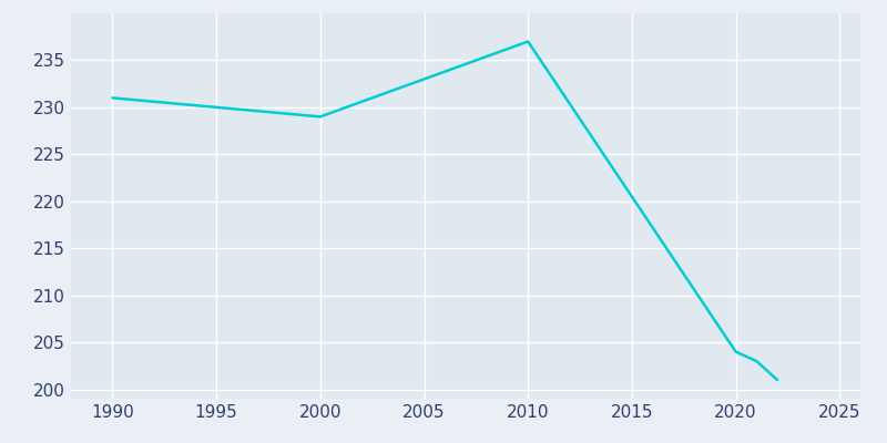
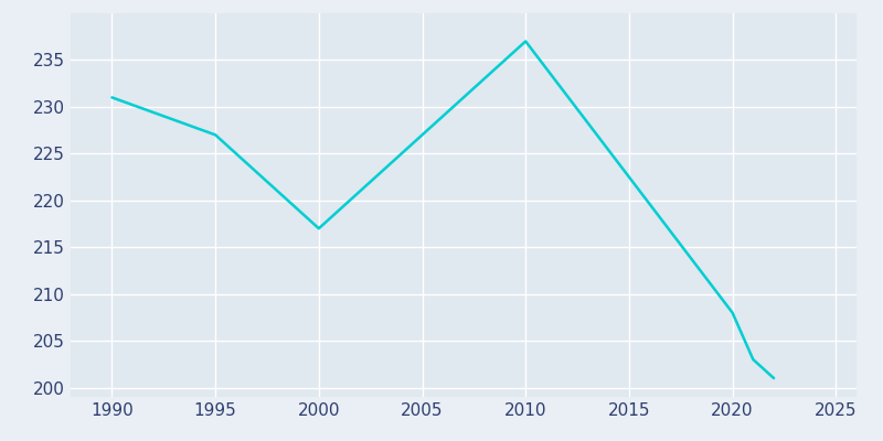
1995: 230 -> 227
2000: 229 -> 217
2020: 204 -> 208
